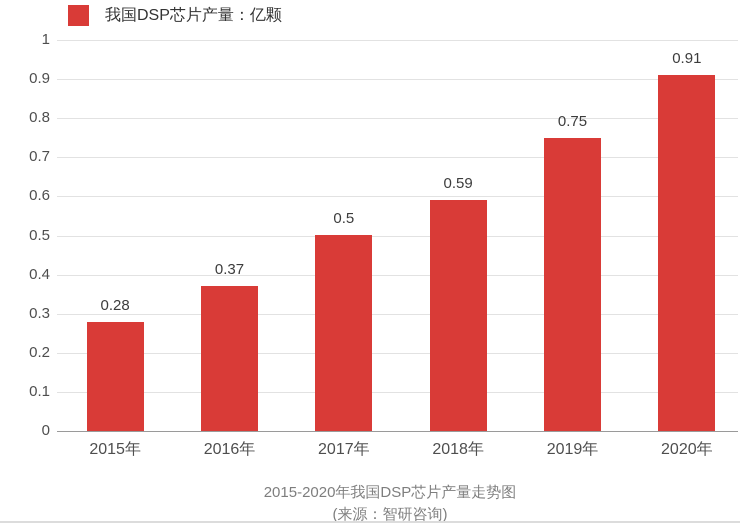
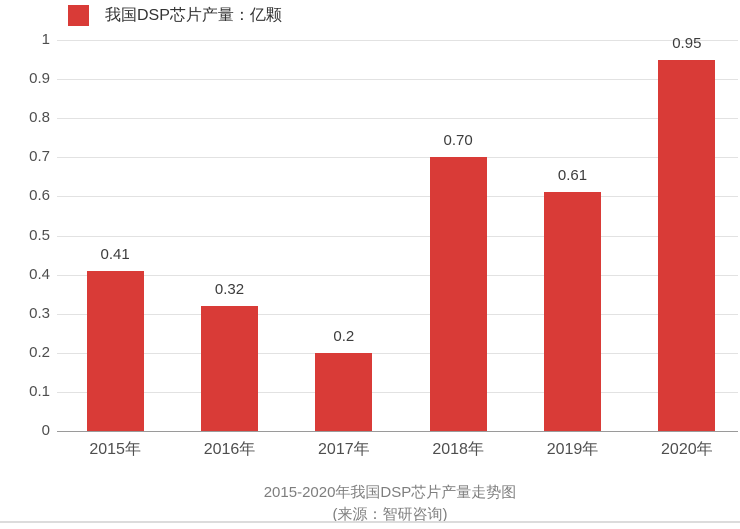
2015年: 0.28 -> 0.41
2016年: 0.37 -> 0.32
2017年: 0.5 -> 0.2
2018年: 0.59 -> 0.70
2019年: 0.75 -> 0.61
2020年: 0.91 -> 0.95
